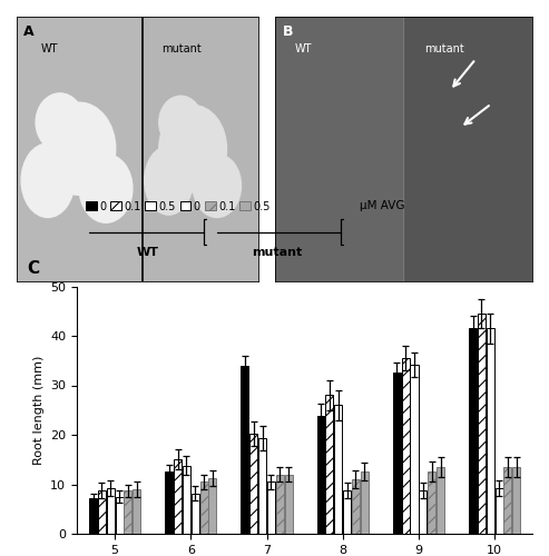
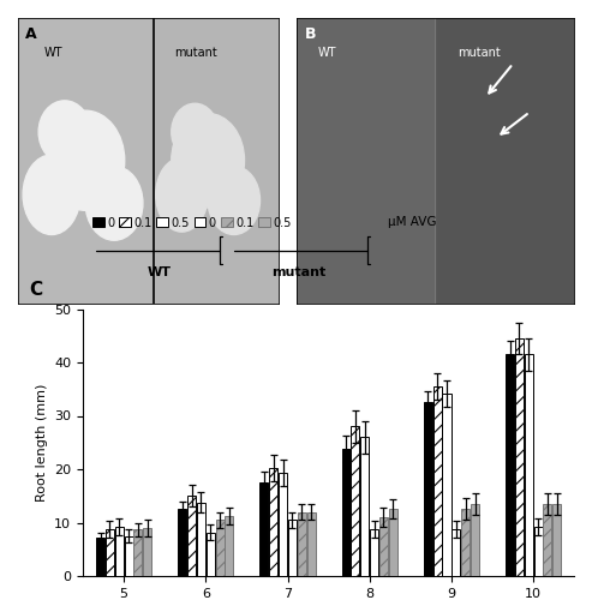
0/7: 34.0 -> 17.5
